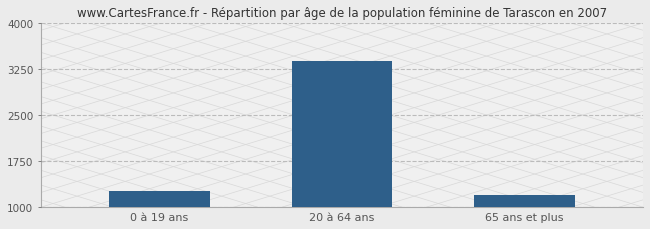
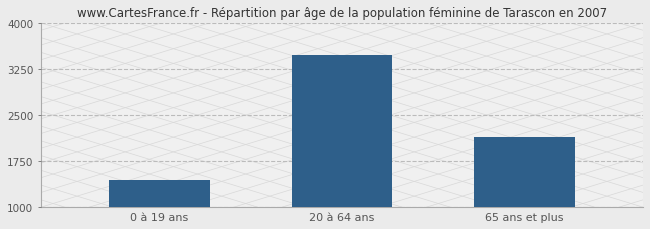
0 à 19 ans: 1270 -> 1440
20 à 64 ans: 3380 -> 3480
65 ans et plus: 1200 -> 2140
